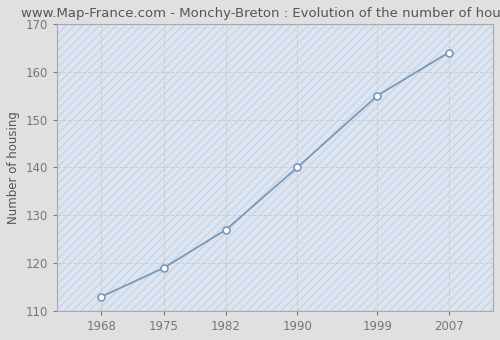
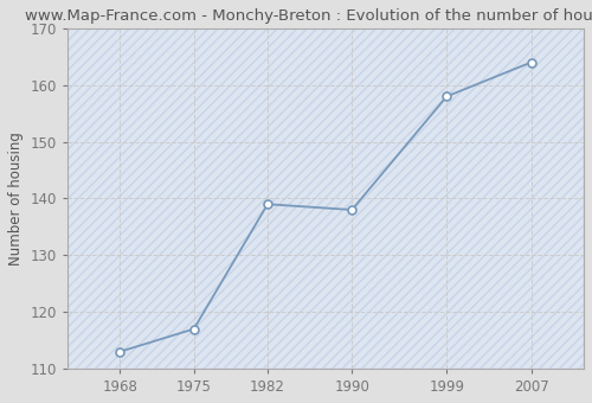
1975: 119 -> 117
1982: 127 -> 139
1990: 140 -> 138
1999: 155 -> 158
